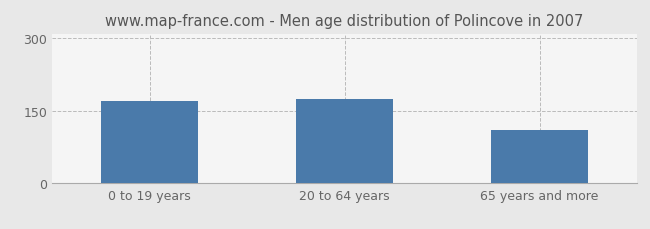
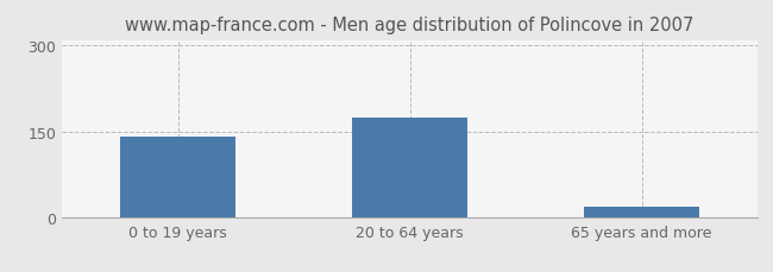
0 to 19 years: 170 -> 140
65 years and more: 110 -> 18
